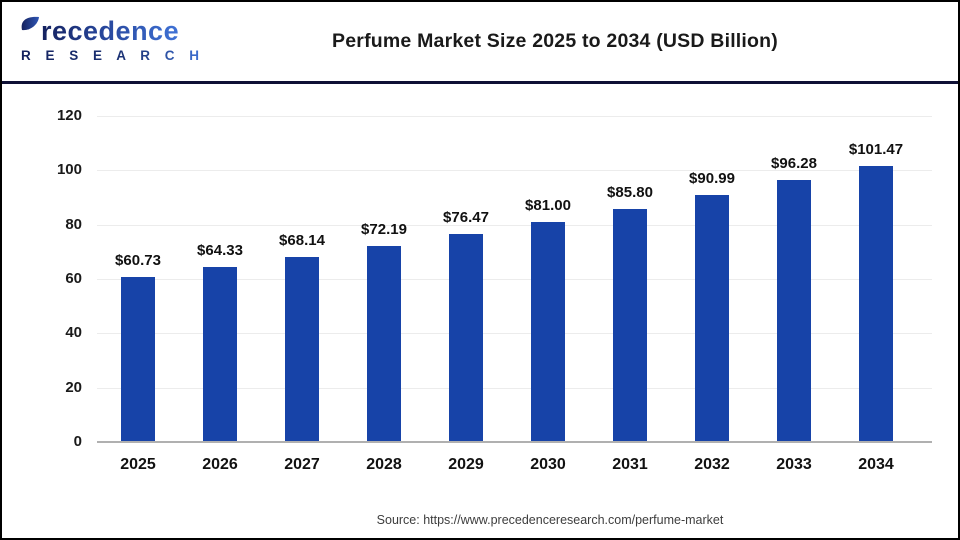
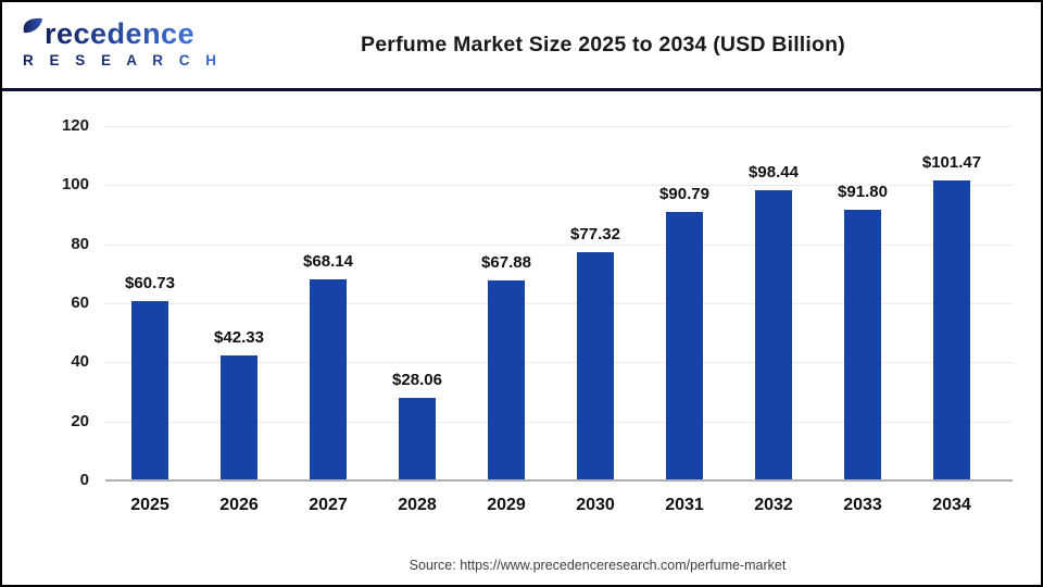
2026: $64.33 -> $42.33
2028: $72.19 -> $28.06
2029: $76.47 -> $67.88
2030: $81.00 -> $77.32
2031: $85.80 -> $90.79
2032: $90.99 -> $98.44
2033: $96.28 -> $91.80
